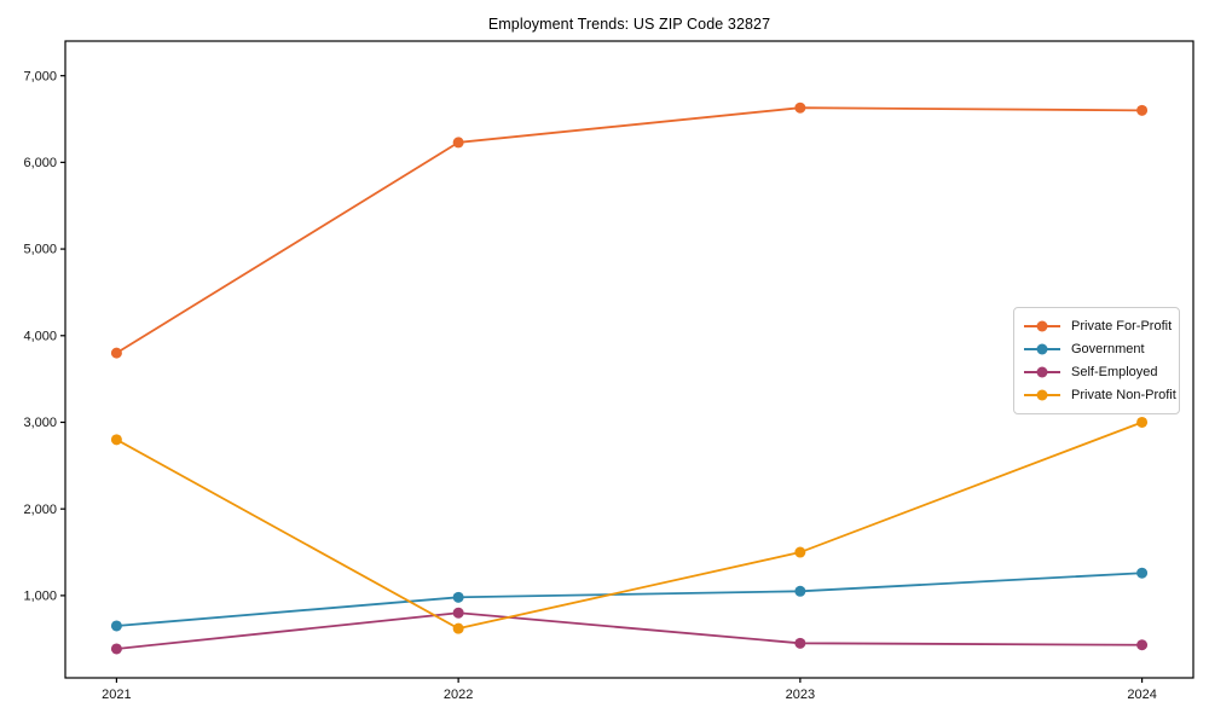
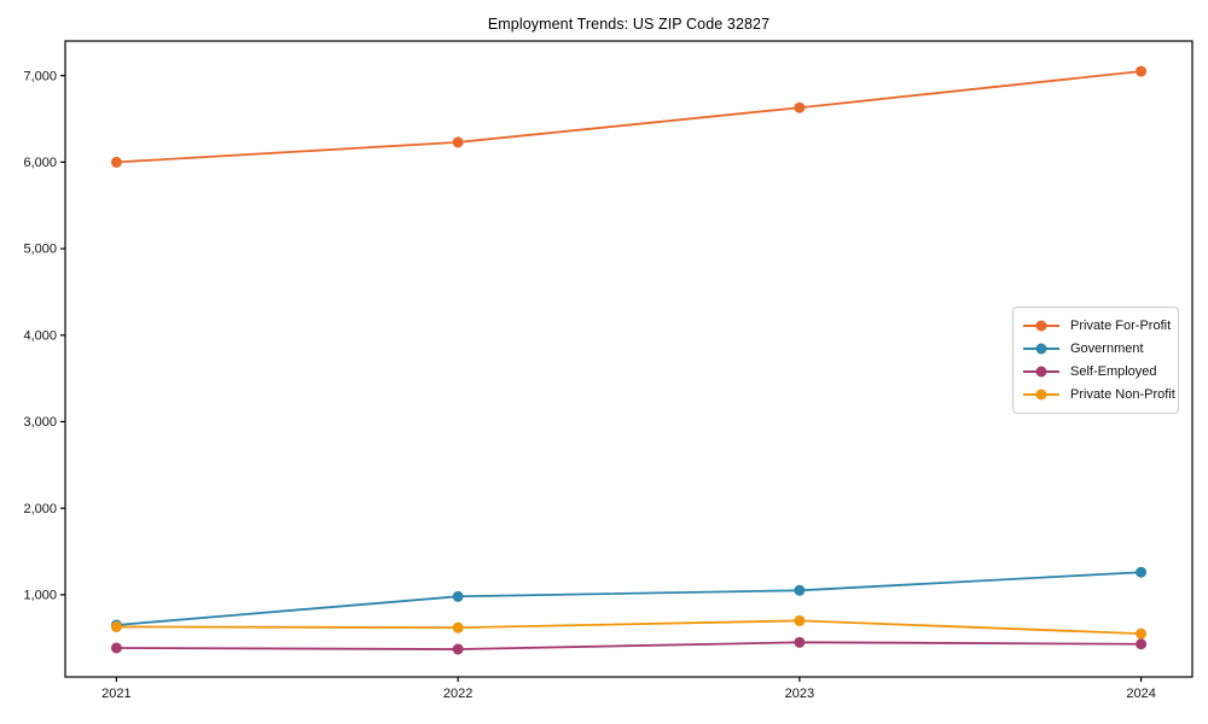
Private For-Profit/2021: 3800 -> 6000
Private Non-Profit/2021: 2800 -> 600
Self-Employed/2022: 800 -> 400
Private Non-Profit/2023: 1500 -> 700
Private For-Profit/2024: 6600 -> 7000
Private Non-Profit/2024: 3000 -> 600
